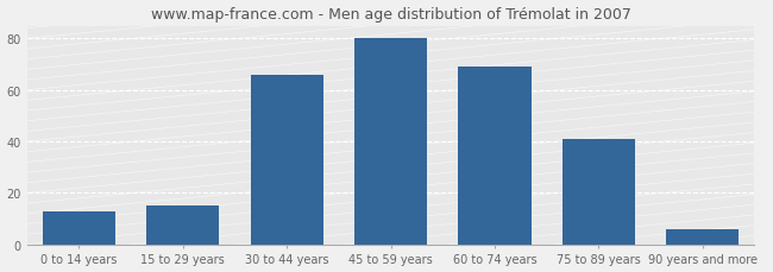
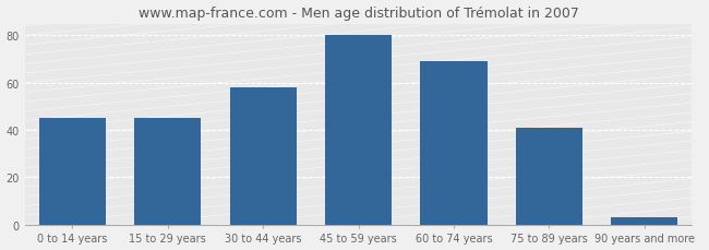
0 to 14 years: 13 -> 45
15 to 29 years: 15 -> 45
30 to 44 years: 66 -> 58
90 years and more: 6 -> 3
